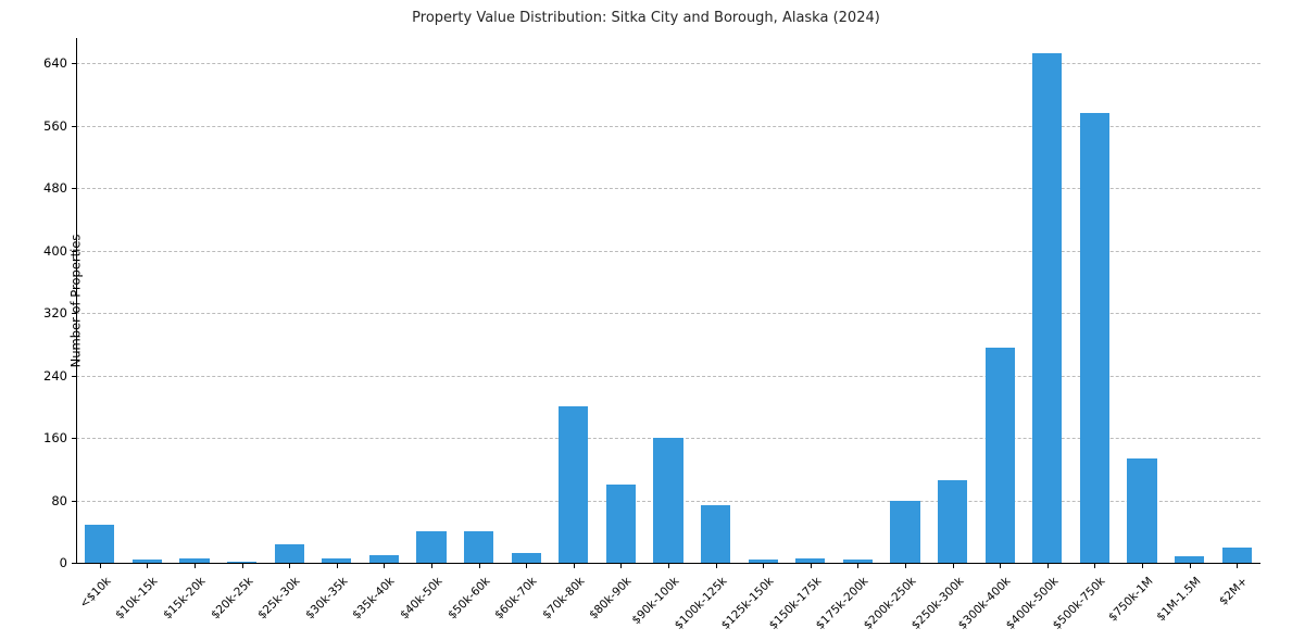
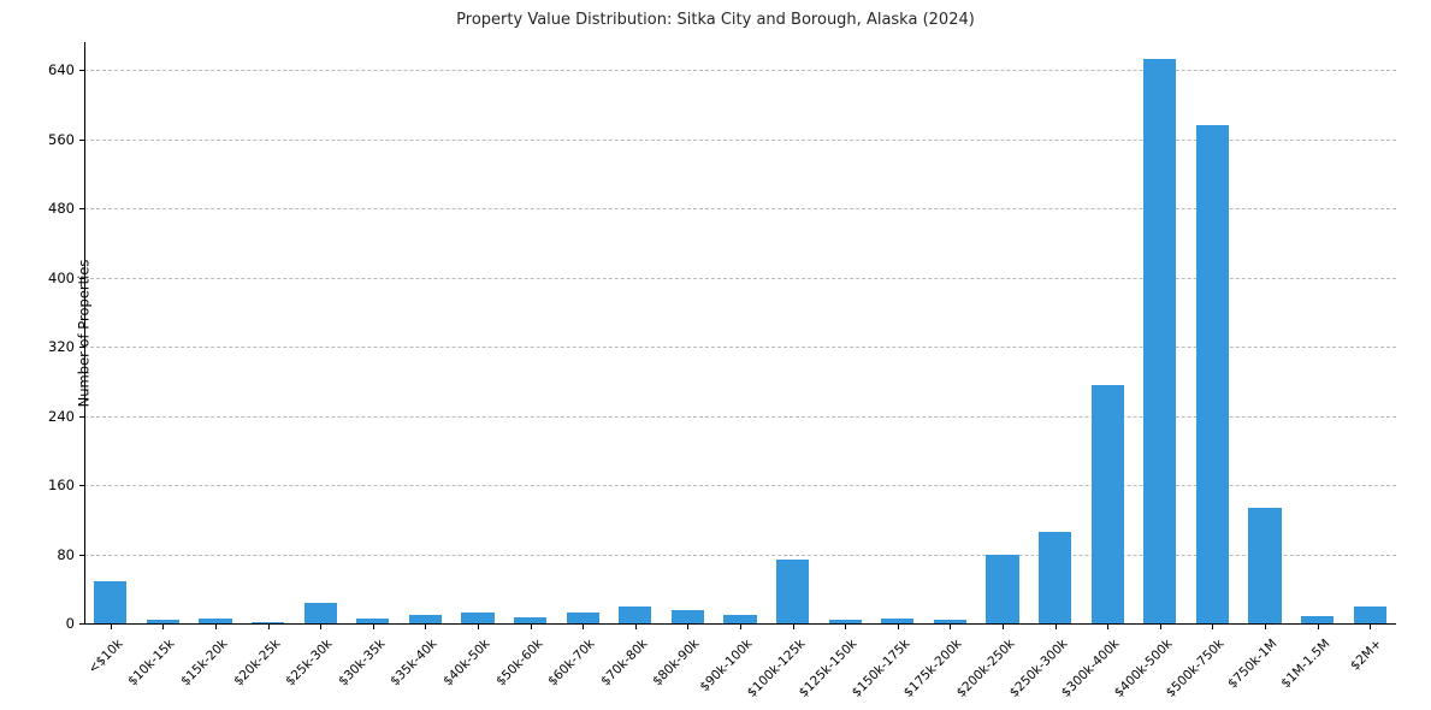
$40k-50k: 40 -> 10
$50k-60k: 40 -> 10
$70k-80k: 200 -> 20
$80k-90k: 100 -> 20
$90k-100k: 160 -> 10
